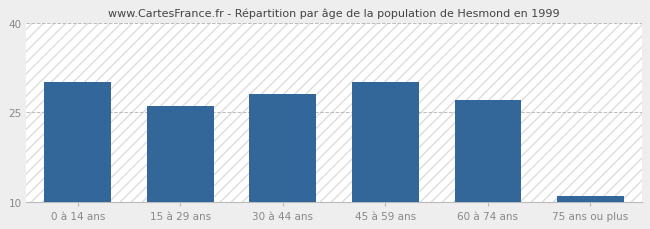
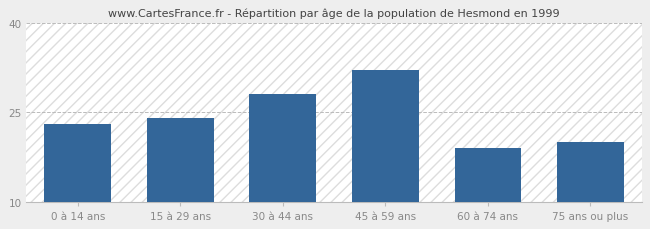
0 à 14 ans: 30 -> 23
15 à 29 ans: 26 -> 24
45 à 59 ans: 30 -> 32
60 à 74 ans: 27 -> 19
75 ans ou plus: 11 -> 20
